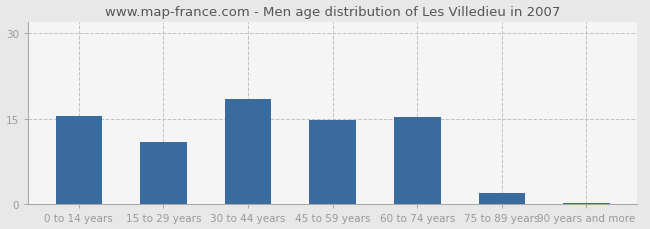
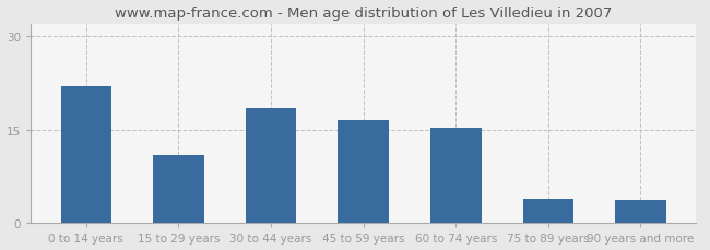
0 to 14 years: 15.5 -> 22.0
45 to 59 years: 14.7 -> 16.6
75 to 89 years: 2.0 -> 4.0
90 years and more: 0.3 -> 3.8
